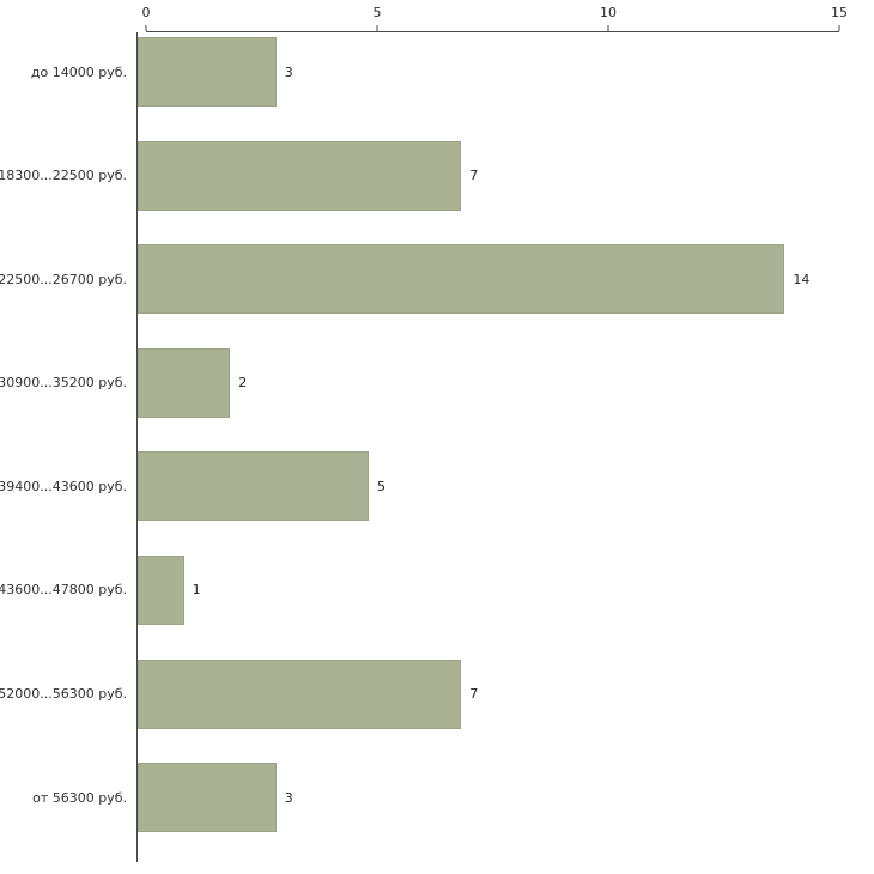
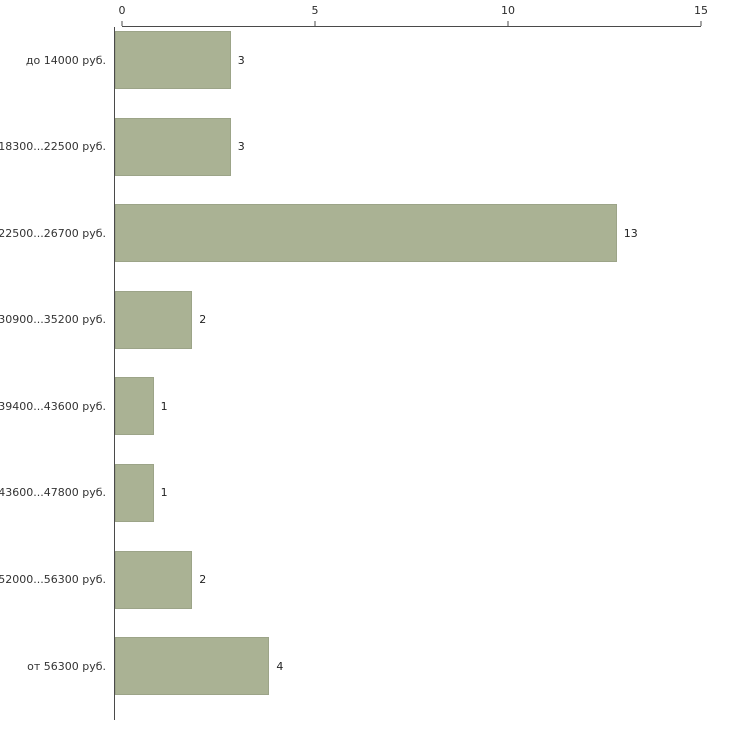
18300...22500 руб.: 7 -> 3
22500...26700 руб.: 14 -> 13
39400...43600 руб.: 5 -> 1
52000...56300 руб.: 7 -> 2
от 56300 руб.: 3 -> 4
